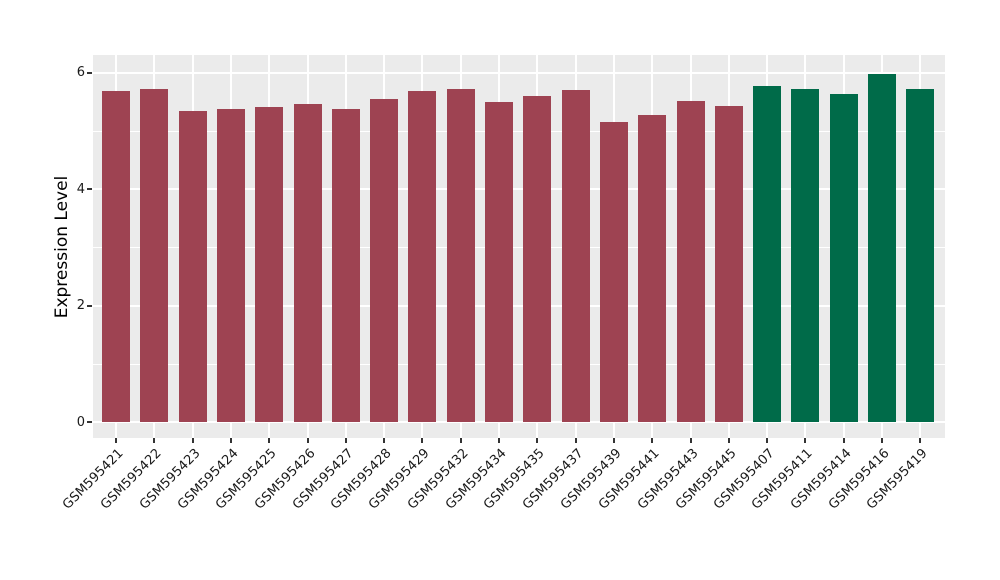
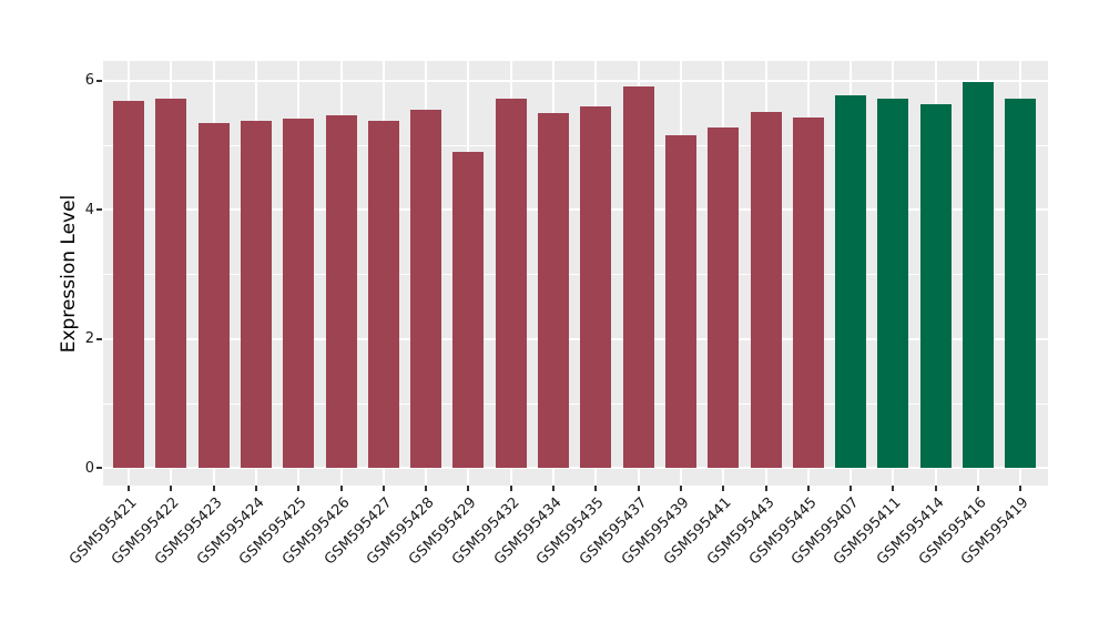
GSM595429: 5.7 -> 4.9
GSM595437: 5.7 -> 5.9
